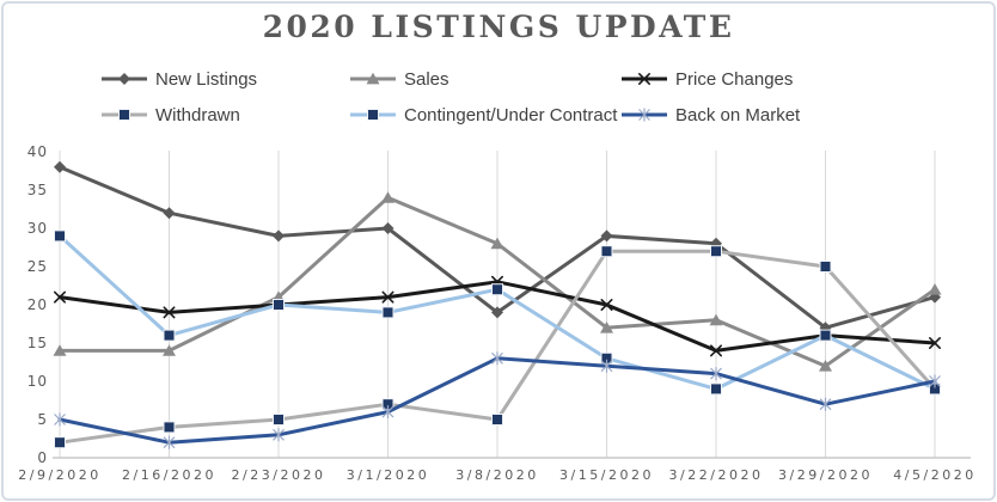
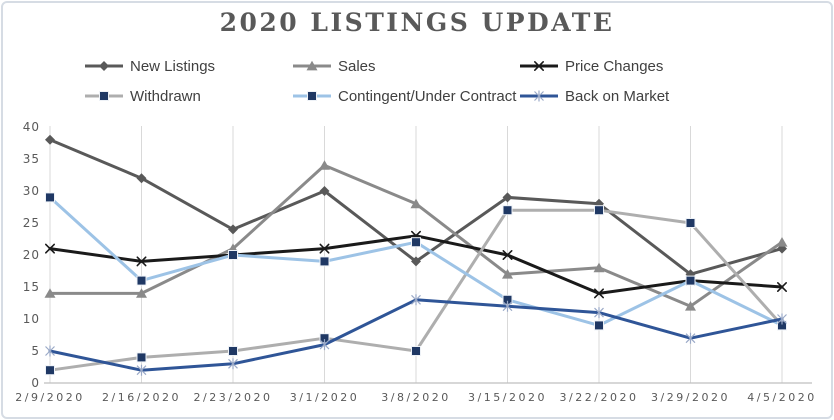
New Listings/2/23/2020: 29 -> 24
